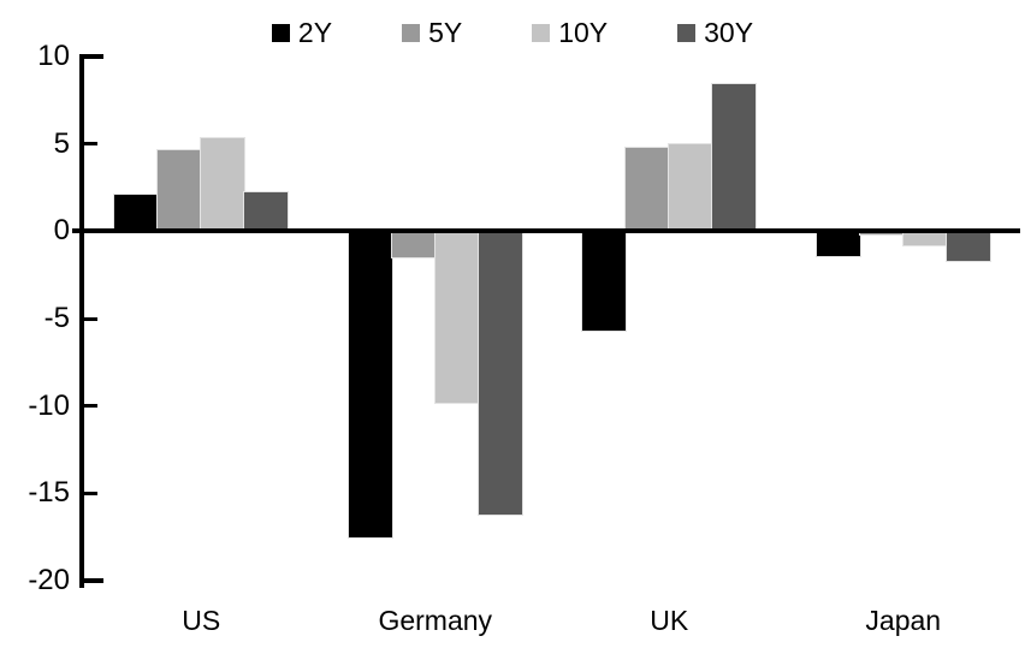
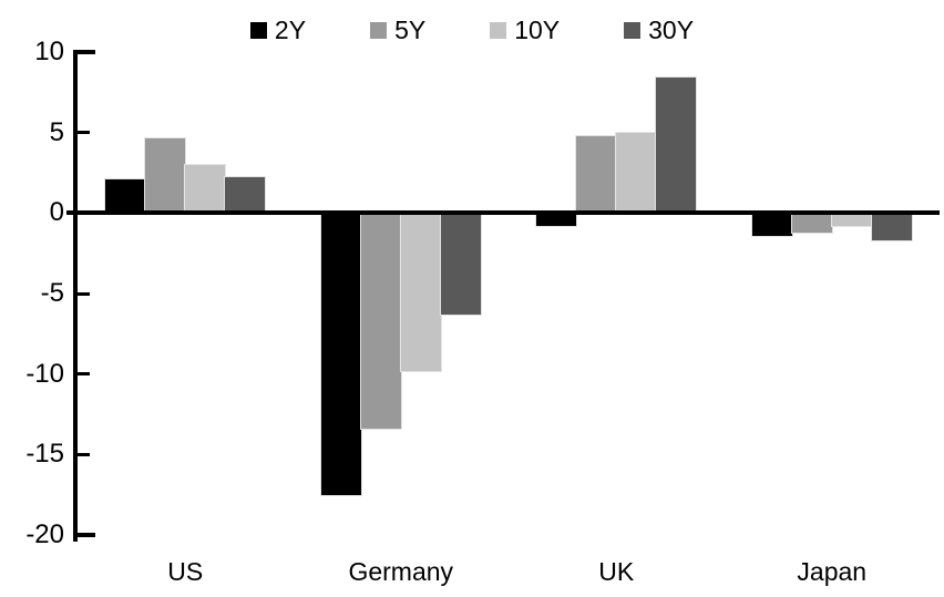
10Y/US: 5.3 -> 3.0
5Y/Germany: -1.5 -> -13.4
30Y/Germany: -16.2 -> -6.3
2Y/UK: -5.7 -> -0.8
5Y/Japan: -0.2 -> -1.2
